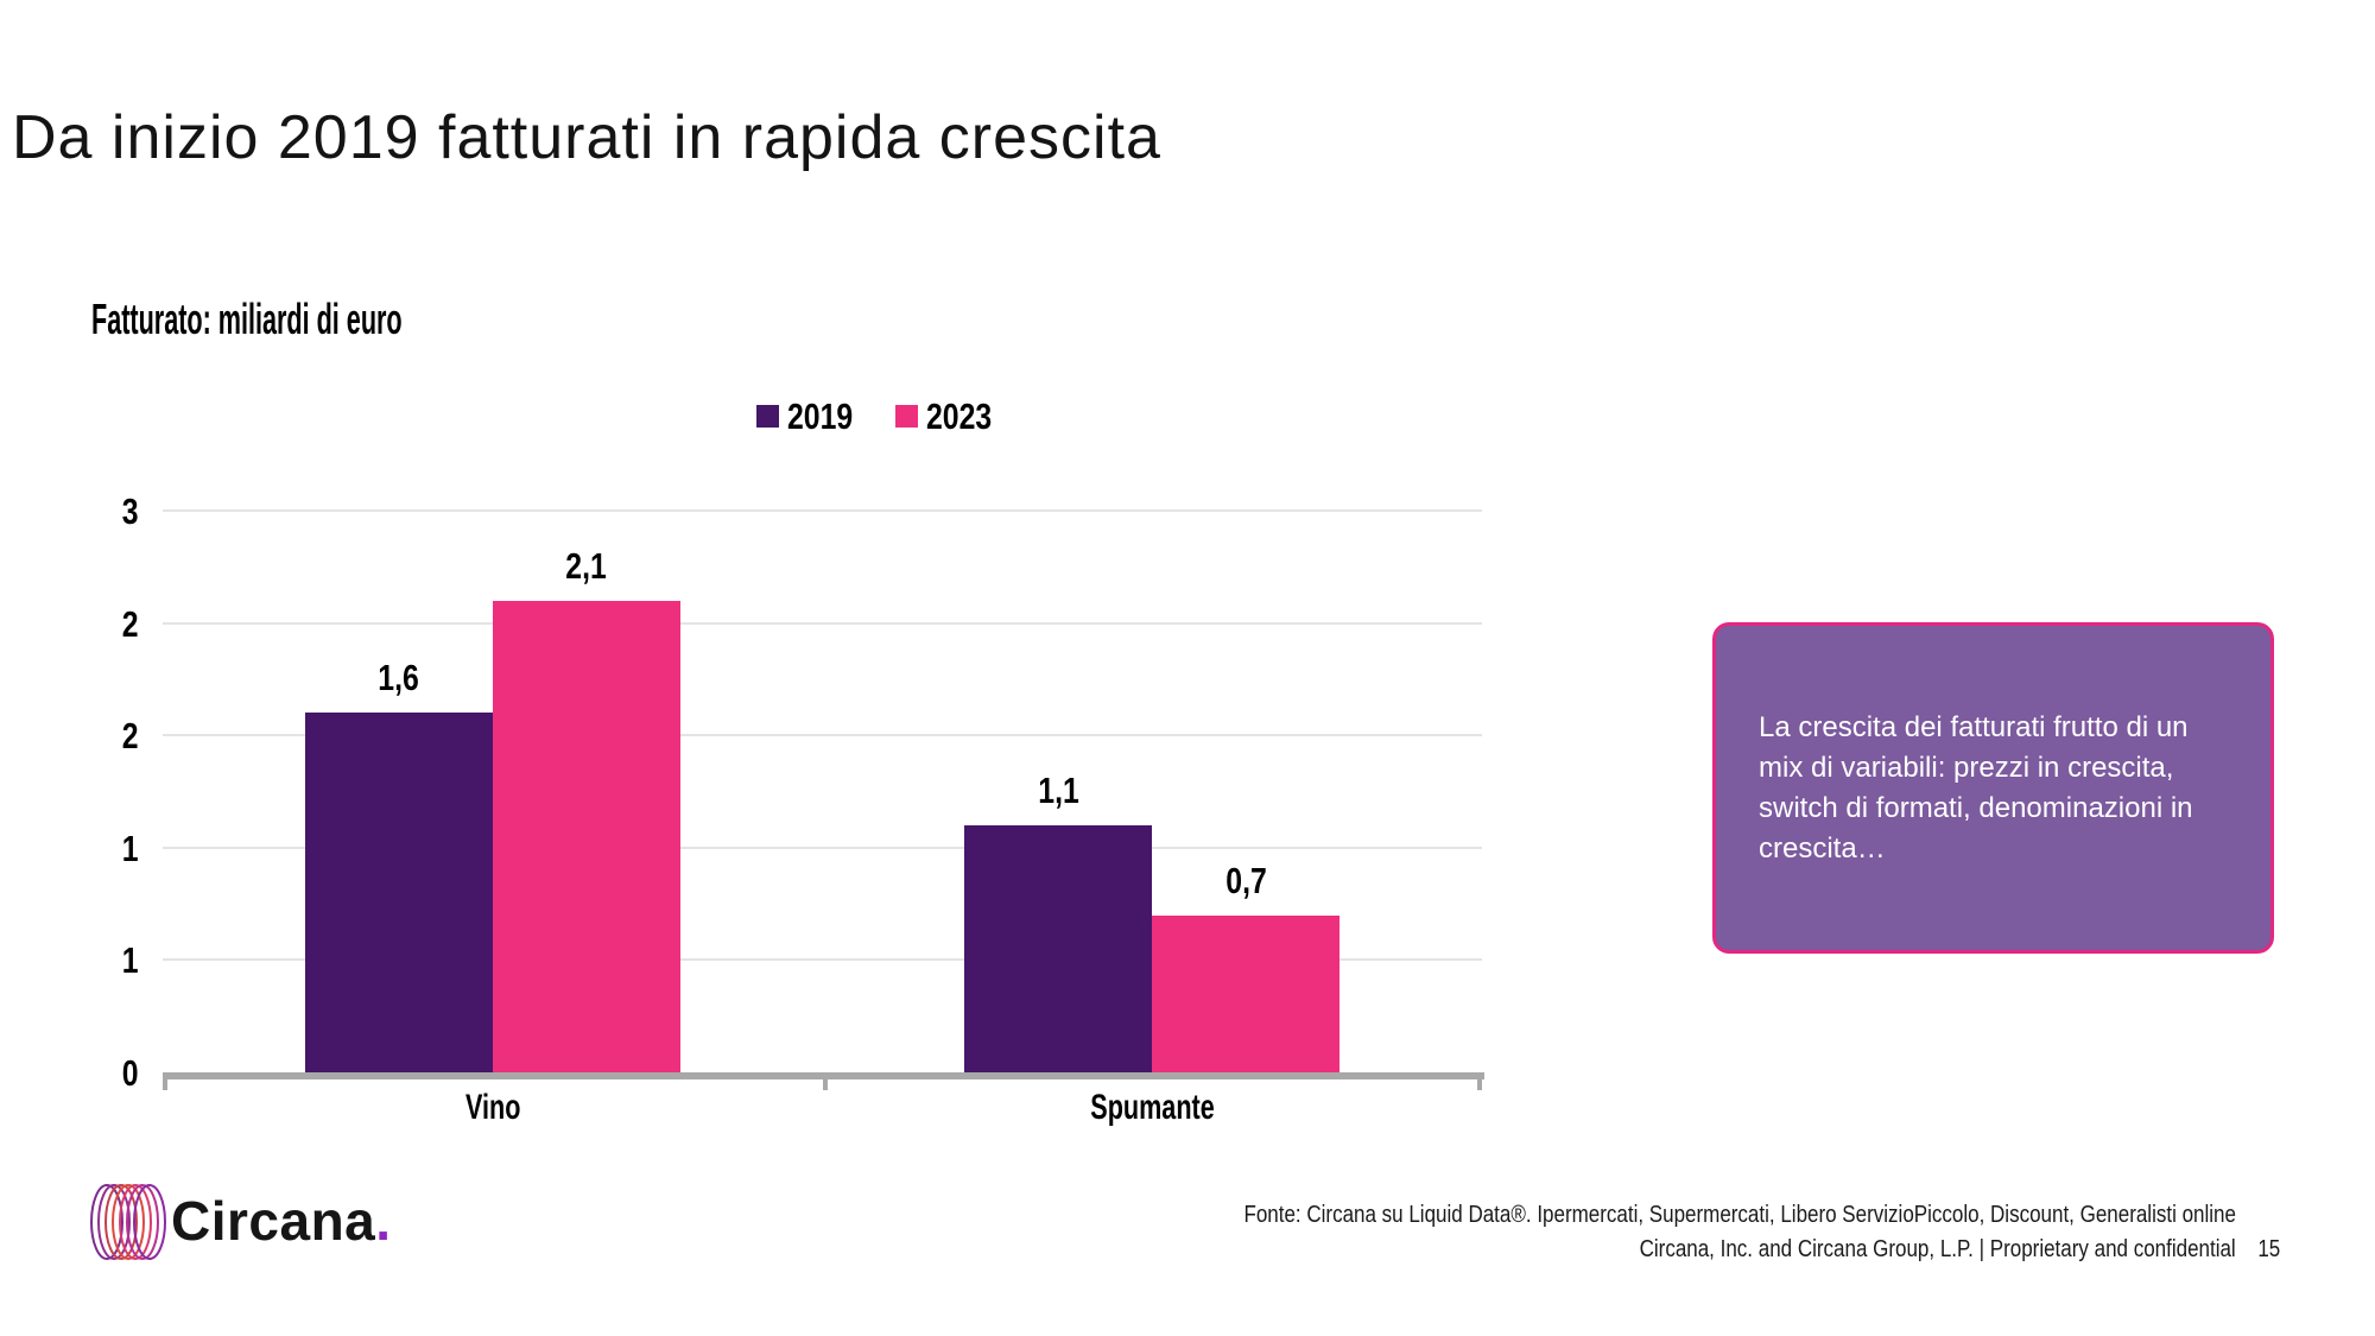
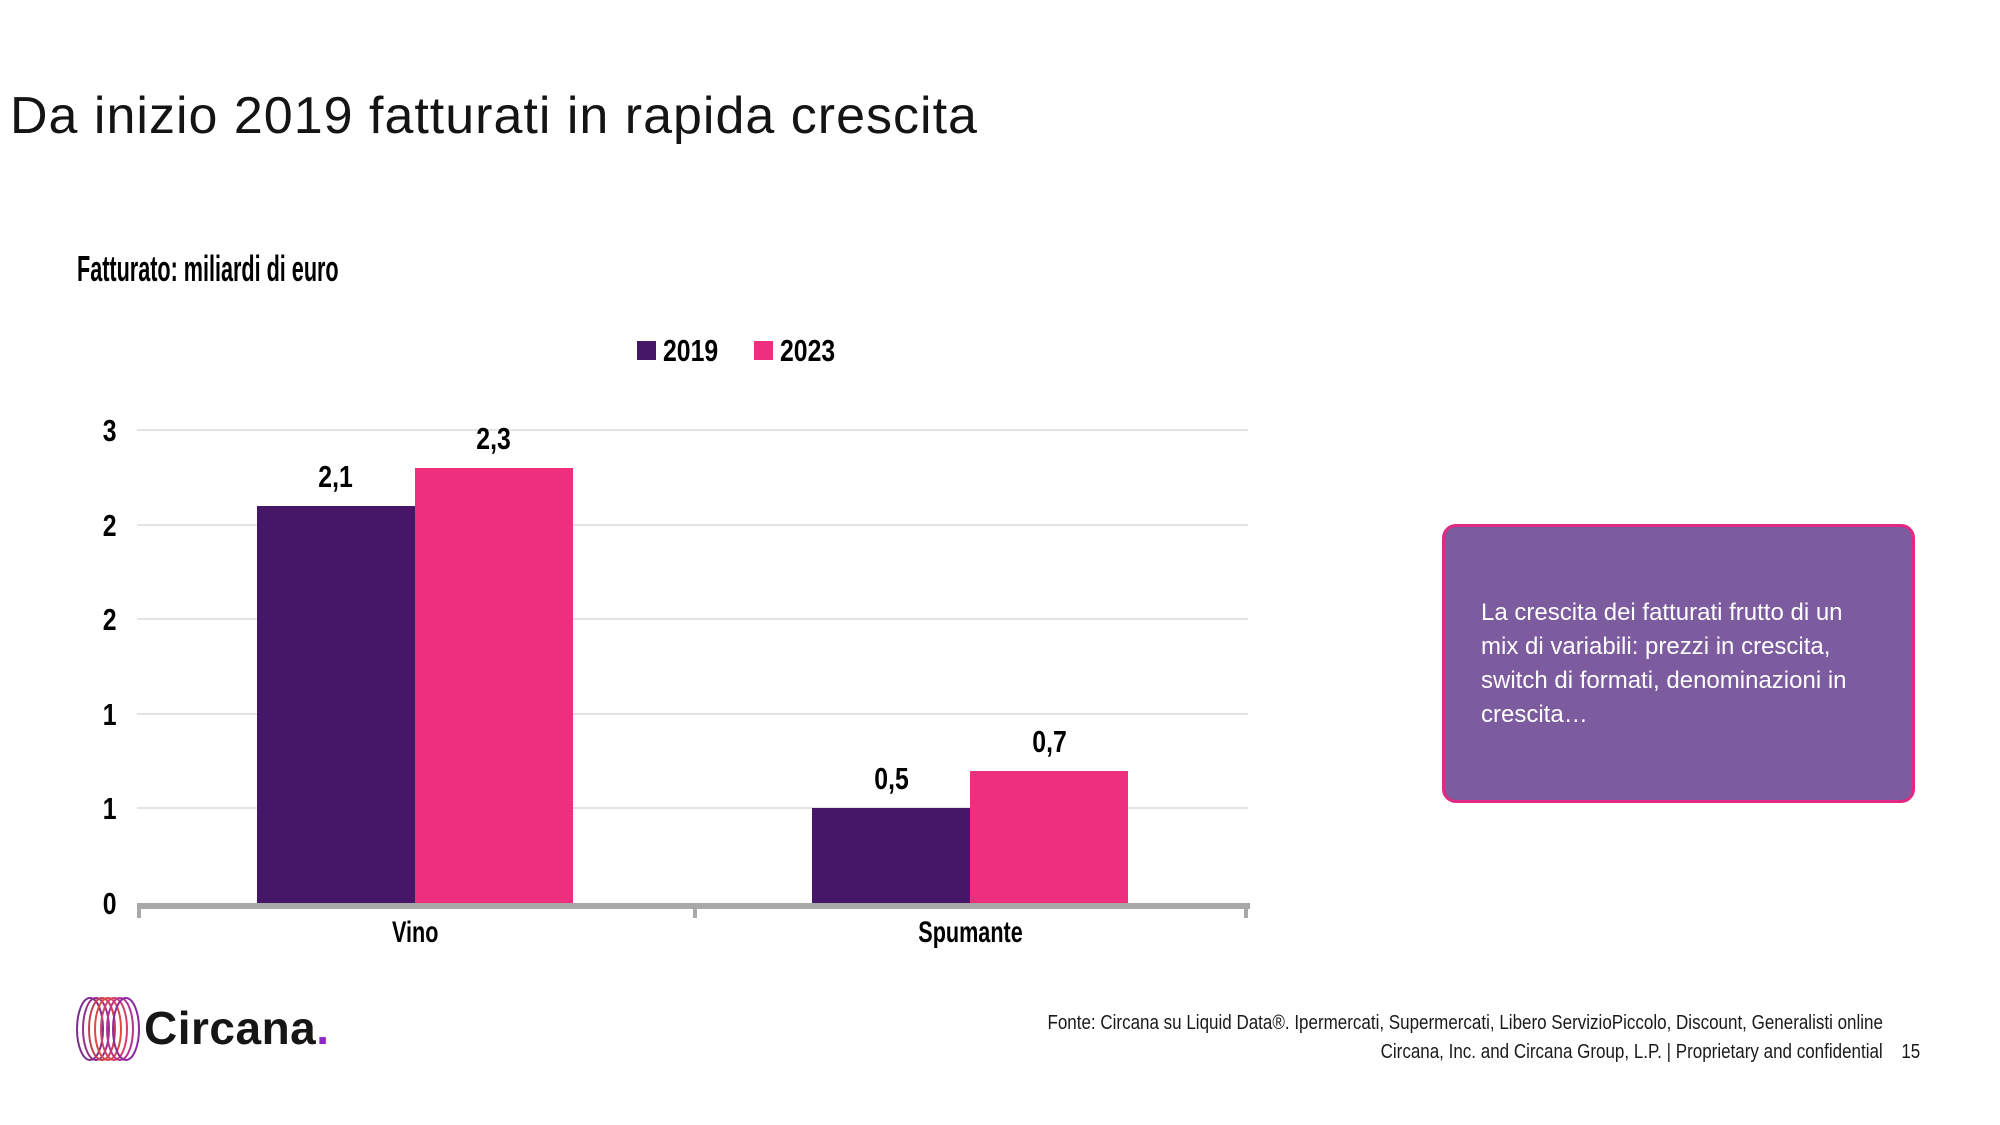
2019/Vino: 1,6 -> 2,1
2023/Vino: 2,1 -> 2,3
2019/Spumante: 1,1 -> 0,5
